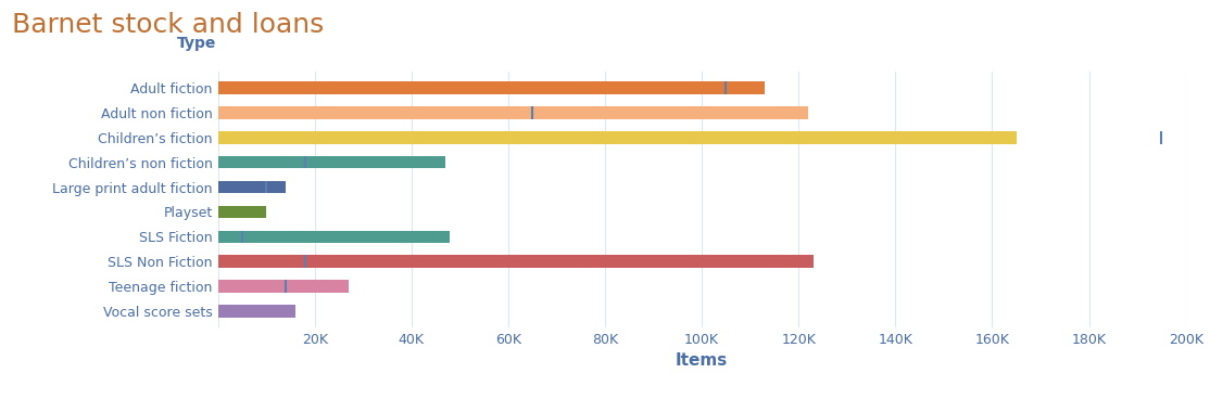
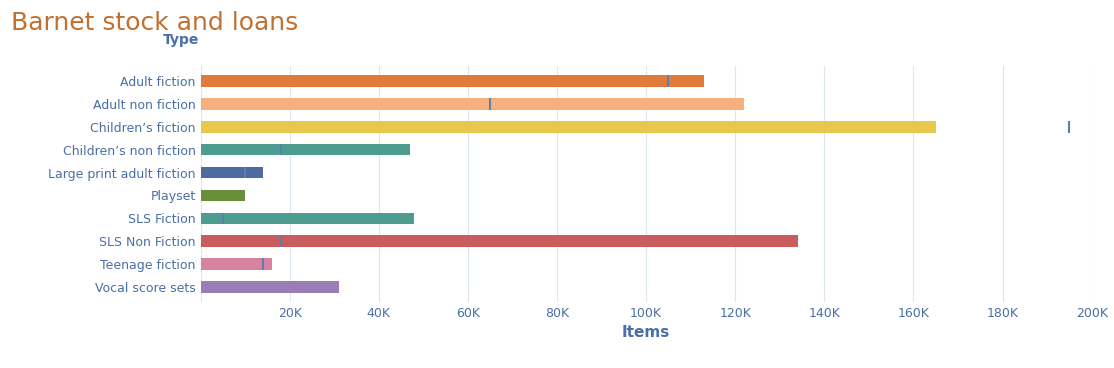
SLS Non Fiction: 123K -> 134K
Teenage fiction: 27K -> 16K
Vocal score sets: 16K -> 31K
